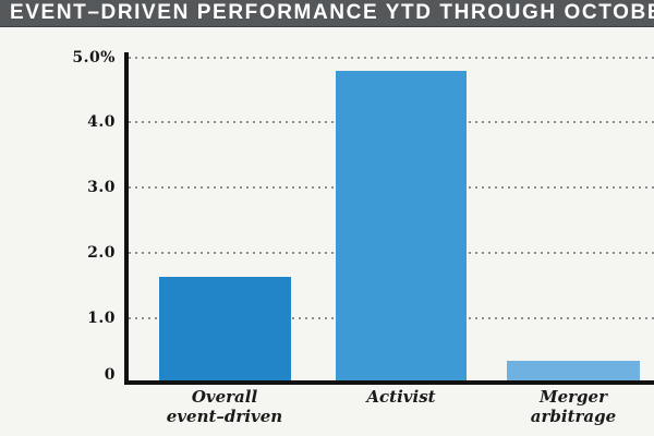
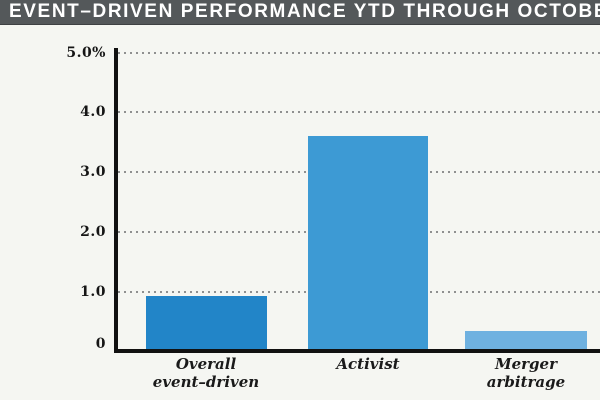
Overall event–driven: 1.6 -> 0.9
Activist: 4.8 -> 3.6
